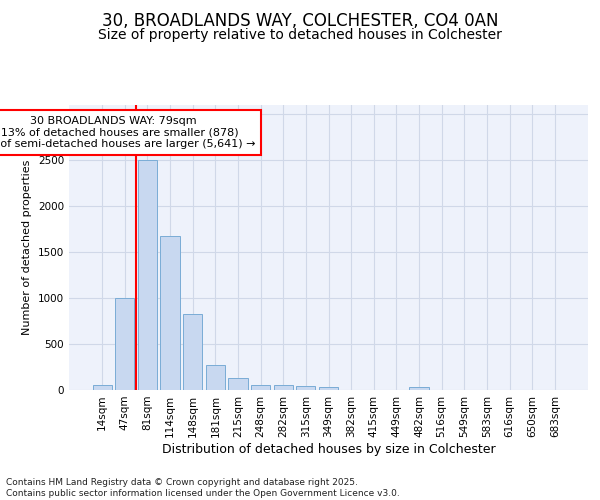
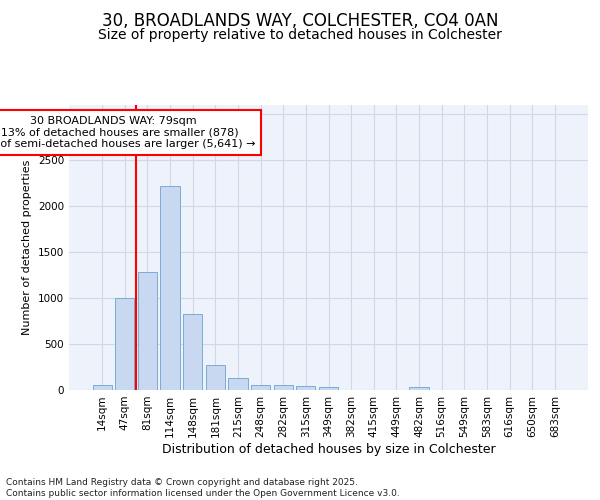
81sqm: 2500 -> 1280
114sqm: 1680 -> 2220
